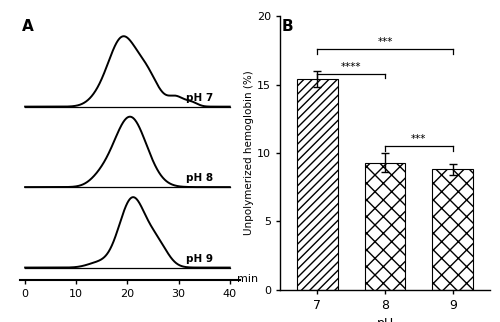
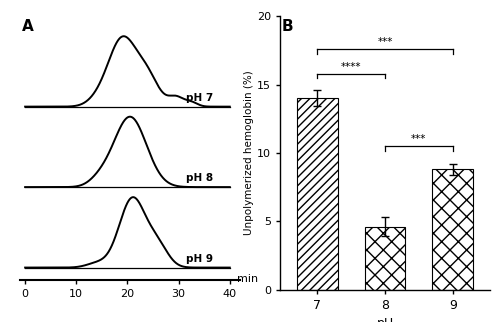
7: 15.4 -> 14.0
8: 9.3 -> 4.6
